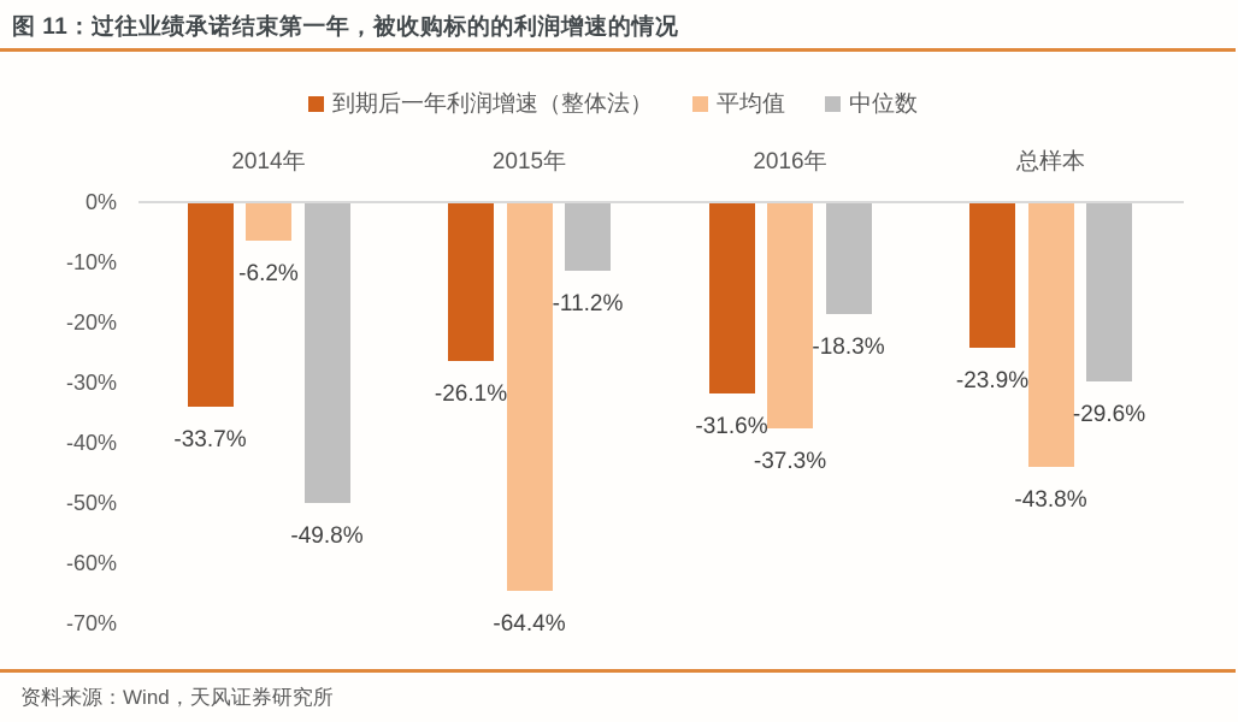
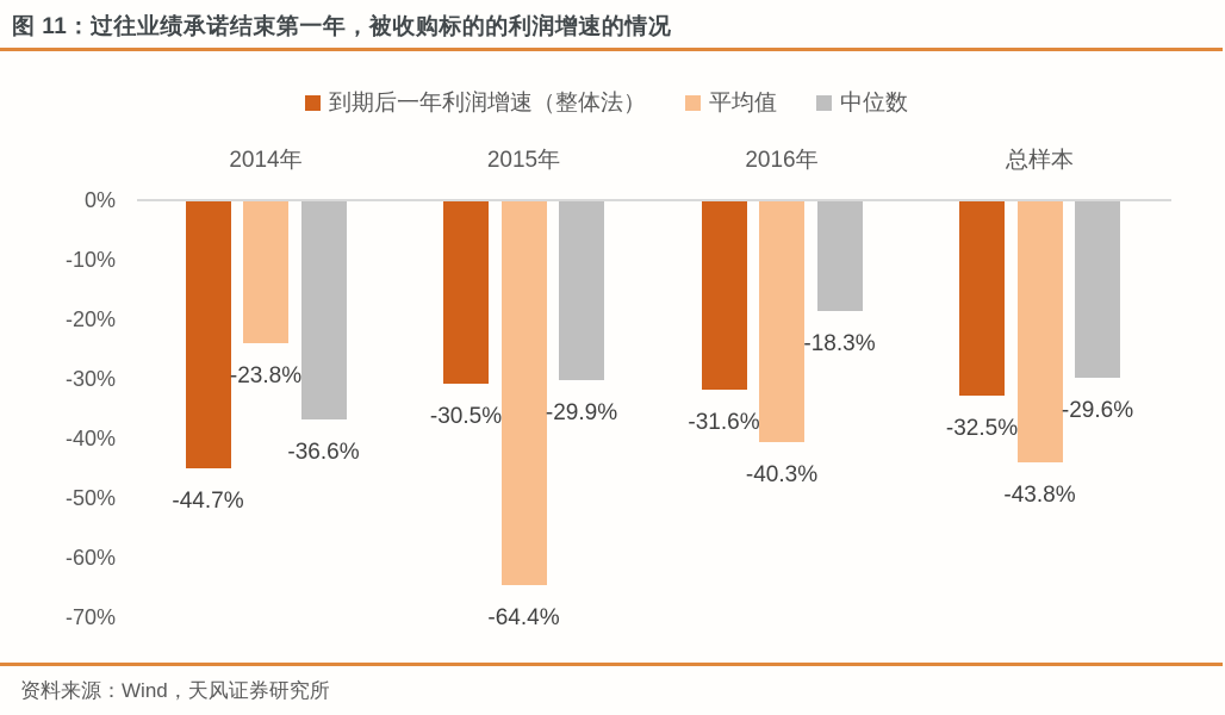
到期后一年利润增速（整体法）/2014年: -33.7% -> -44.7%
平均值/2014年: -6.2% -> -23.8%
中位数/2014年: -49.8% -> -36.6%
到期后一年利润增速（整体法）/2015年: -26.1% -> -30.5%
中位数/2015年: -11.2% -> -29.9%
平均值/2016年: -37.3% -> -40.3%
到期后一年利润增速（整体法）/总样本: -23.9% -> -32.5%
